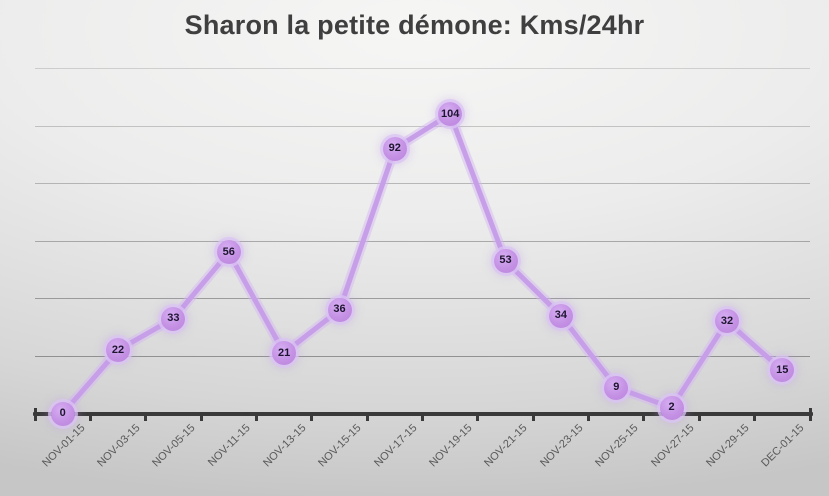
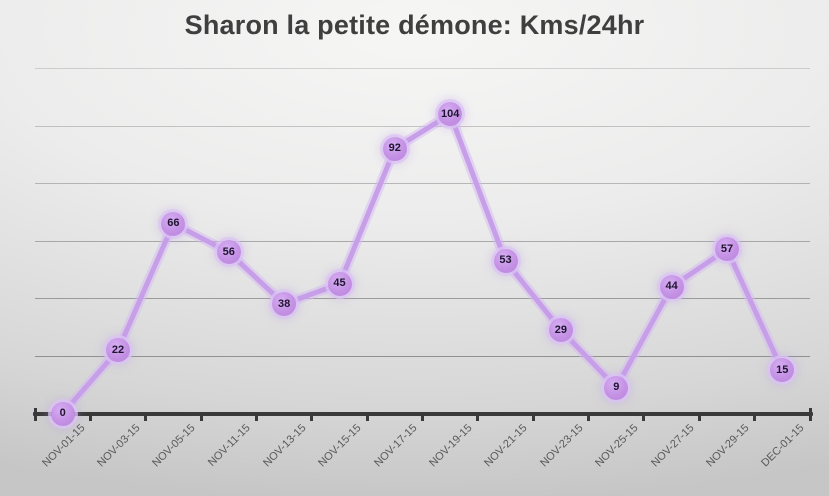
NOV-05-15: 33 -> 66
NOV-13-15: 21 -> 38
NOV-15-15: 36 -> 45
NOV-23-15: 34 -> 29
NOV-27-15: 2 -> 44
NOV-29-15: 32 -> 57
